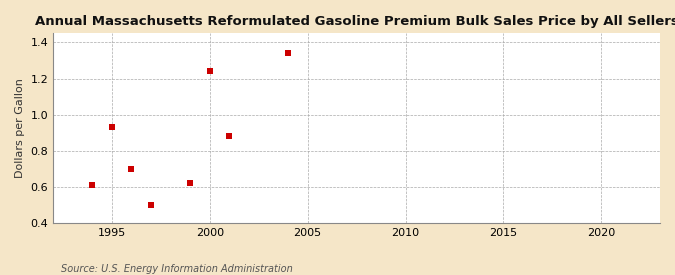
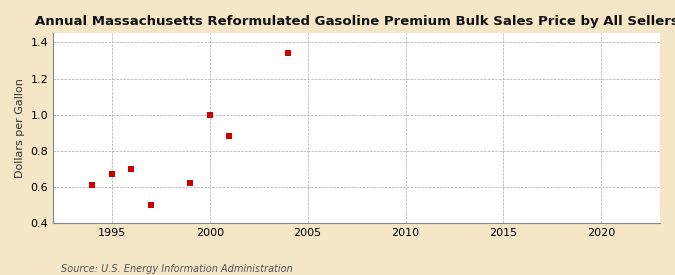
1995: 0.93 -> 0.67
2000: 1.24 -> 1.00
